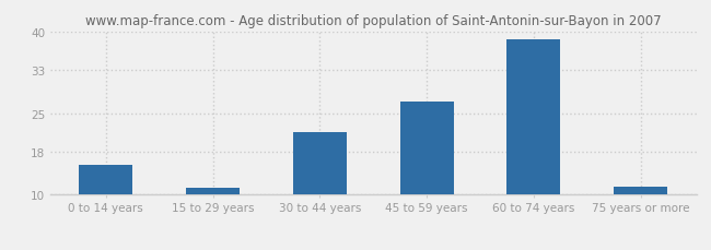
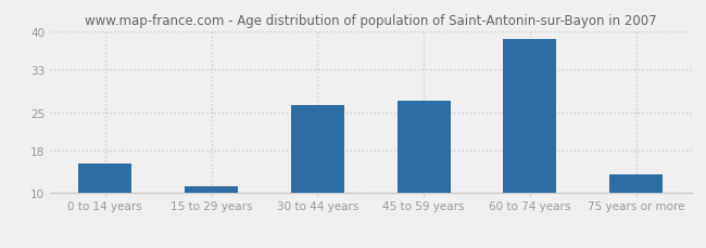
30 to 44 years: 21.5 -> 26.3
75 years or more: 11.5 -> 13.5
